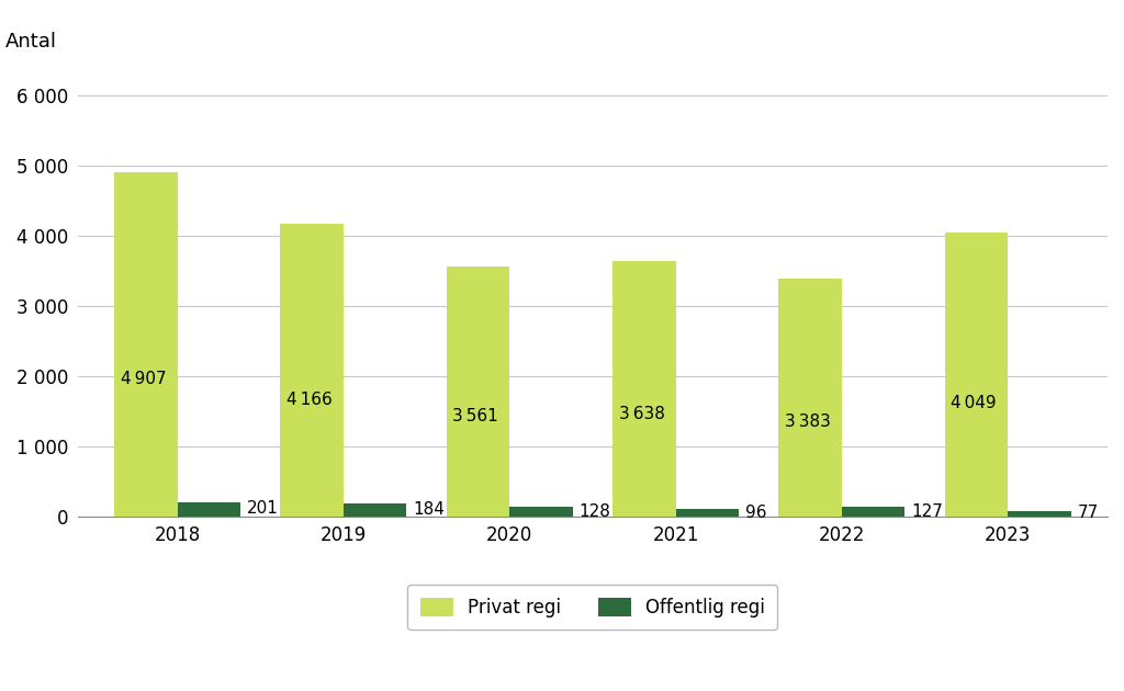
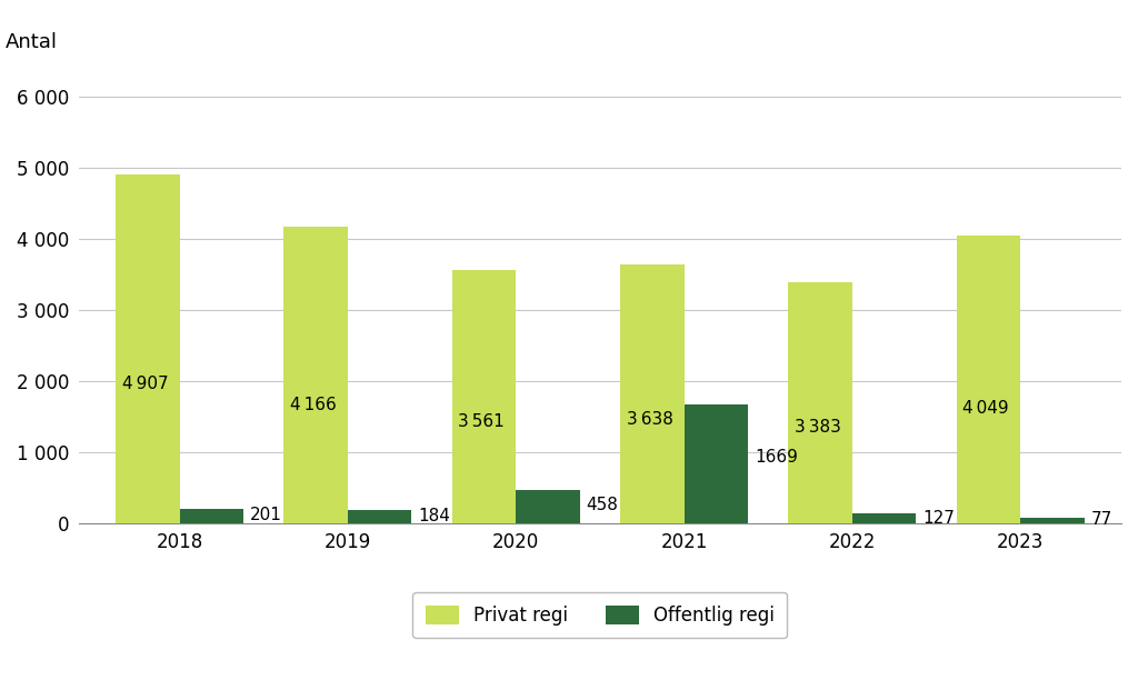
Offentlig regi/2020: 128 -> 458
Offentlig regi/2021: 96 -> 1669
